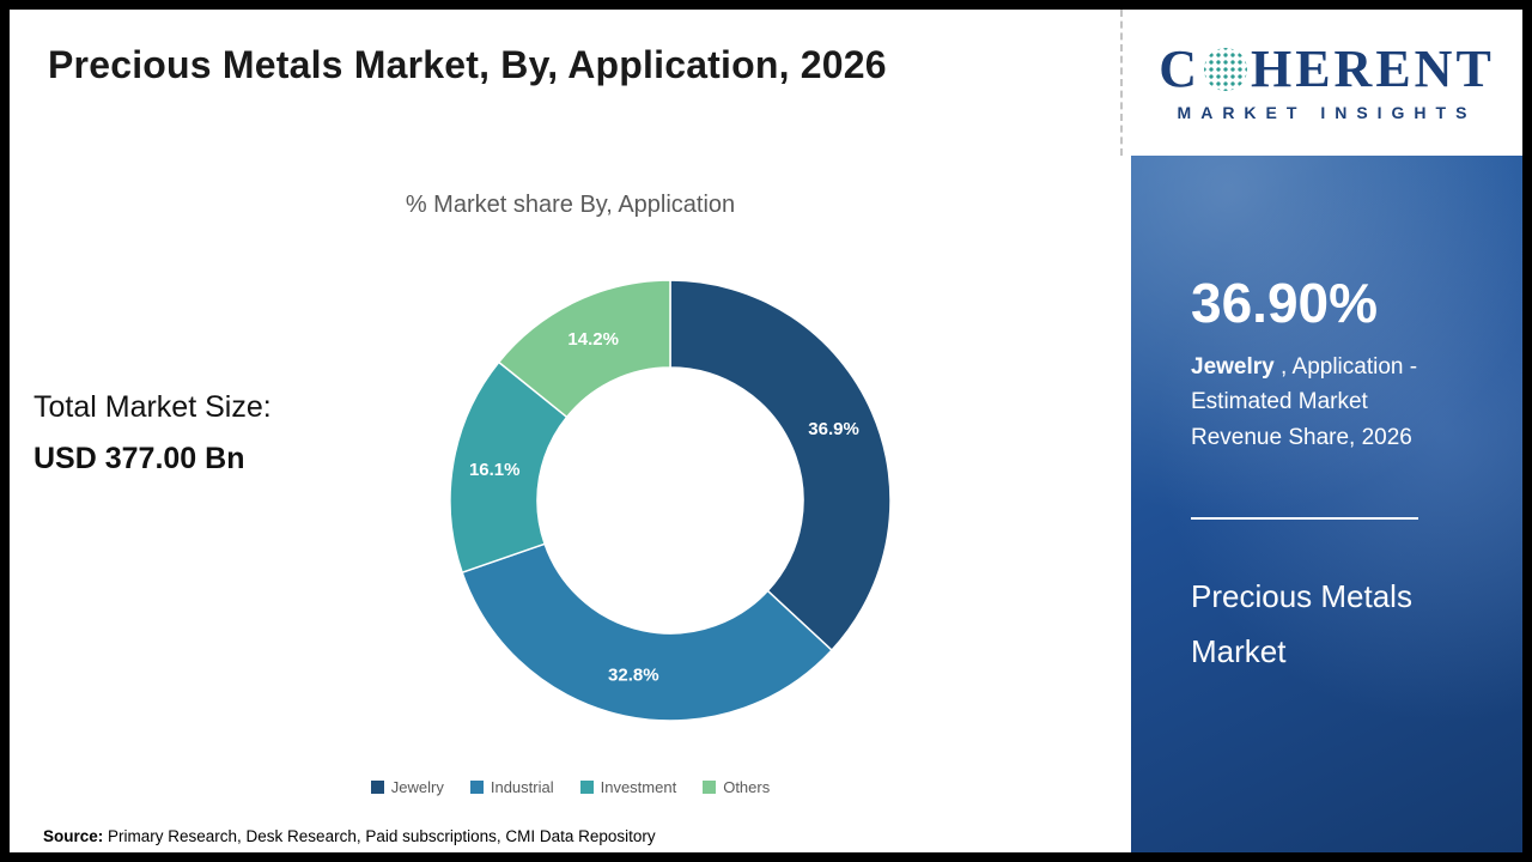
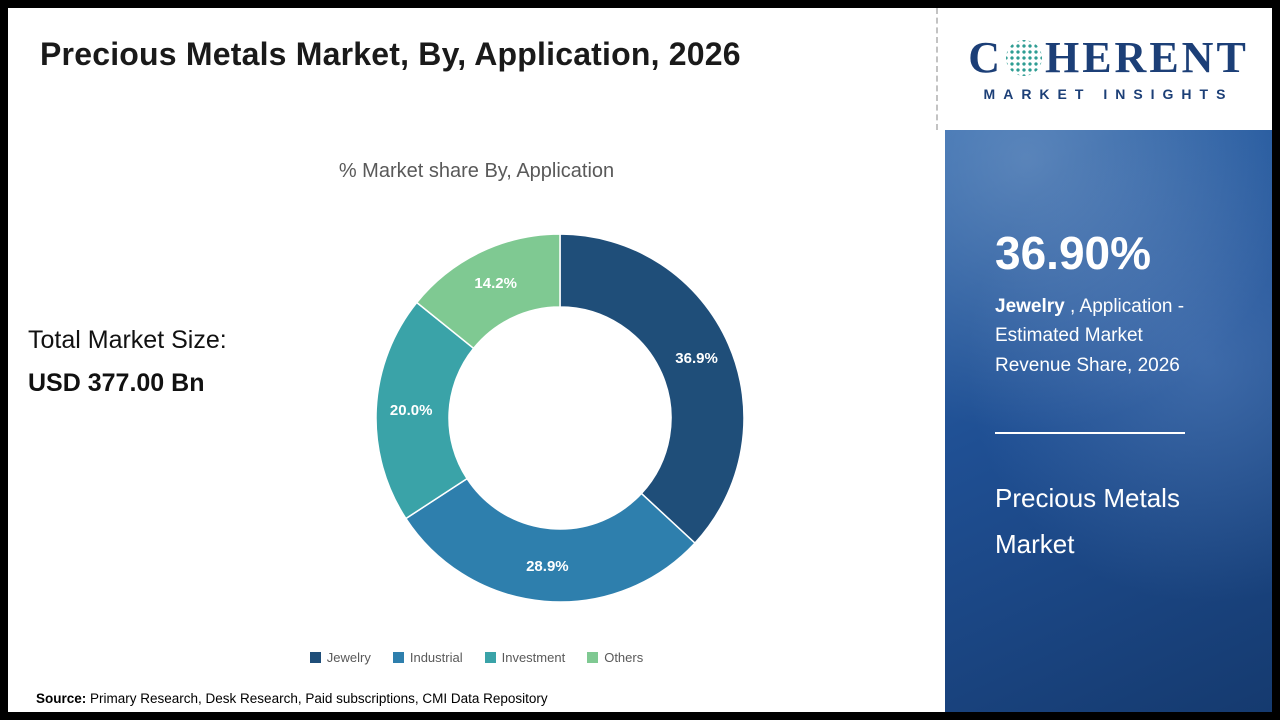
Industrial: 32.8% -> 28.9%
Investment: 16.1% -> 20.0%
